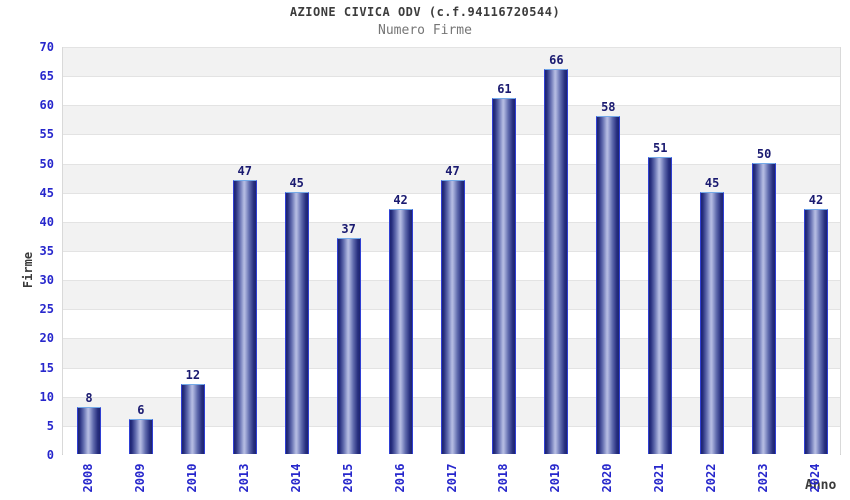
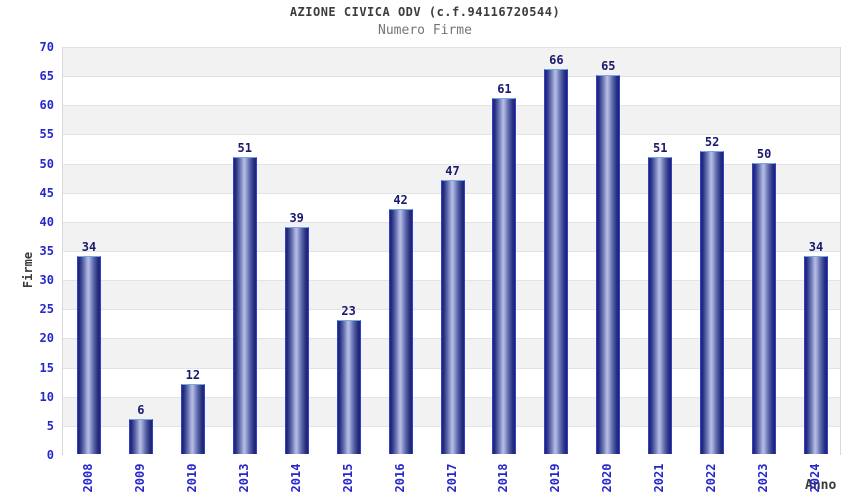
2008: 8 -> 34
2013: 47 -> 51
2014: 45 -> 39
2015: 37 -> 23
2020: 58 -> 65
2022: 45 -> 52
2024: 42 -> 34
